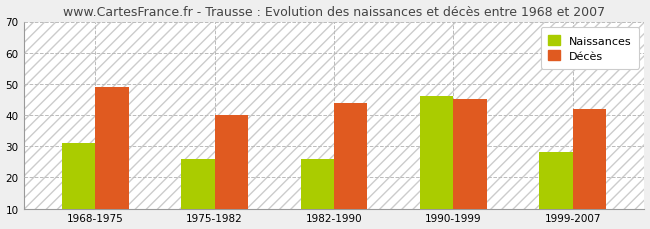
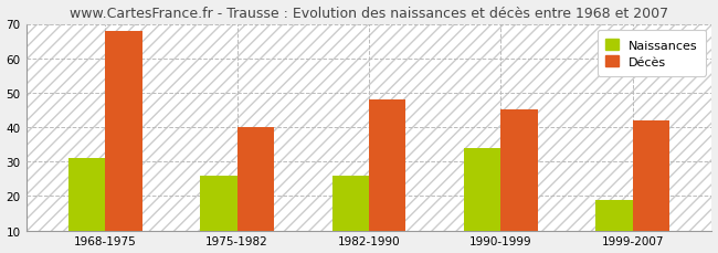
Décès/1968-1975: 49 -> 68
Décès/1982-1990: 44 -> 48
Naissances/1990-1999: 46 -> 34
Naissances/1999-2007: 28 -> 19
